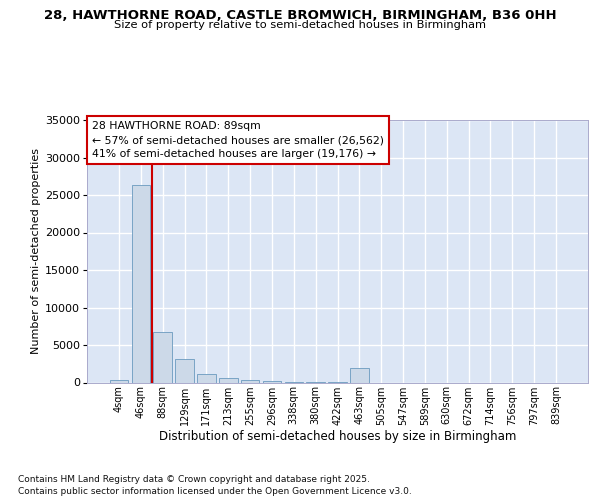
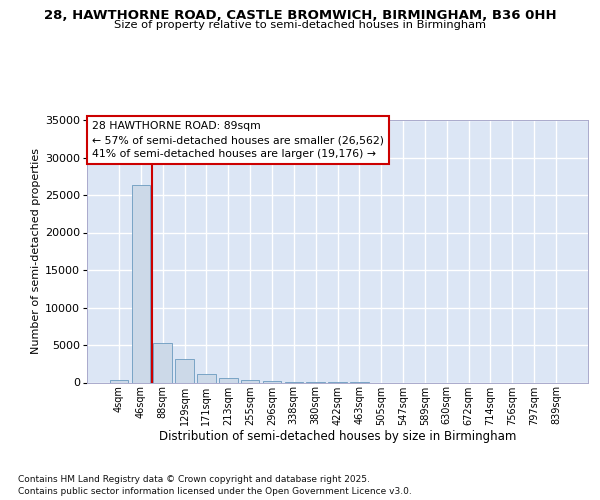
88sqm: 6800 -> 5300
463sqm: 2000 -> 0
